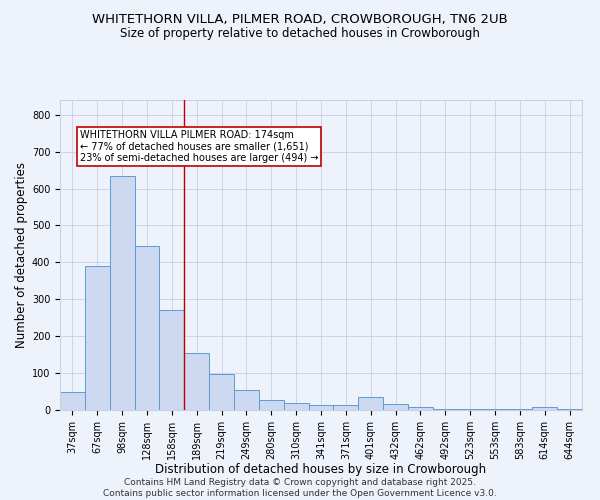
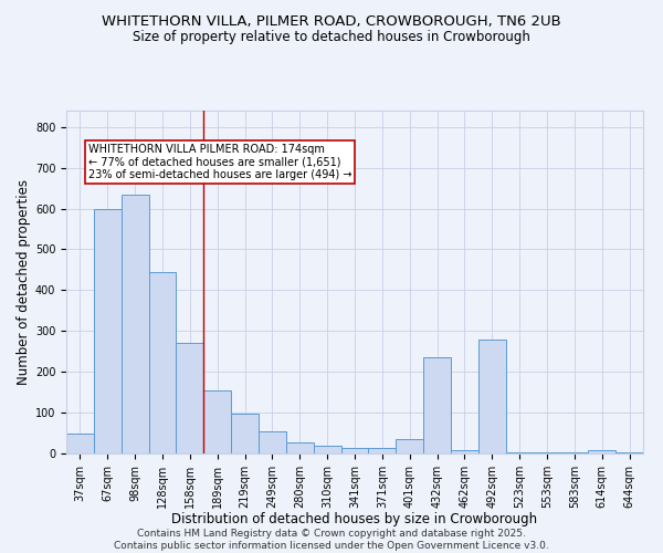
67sqm: 390 -> 600
432sqm: 17 -> 235
492sqm: 4 -> 280
